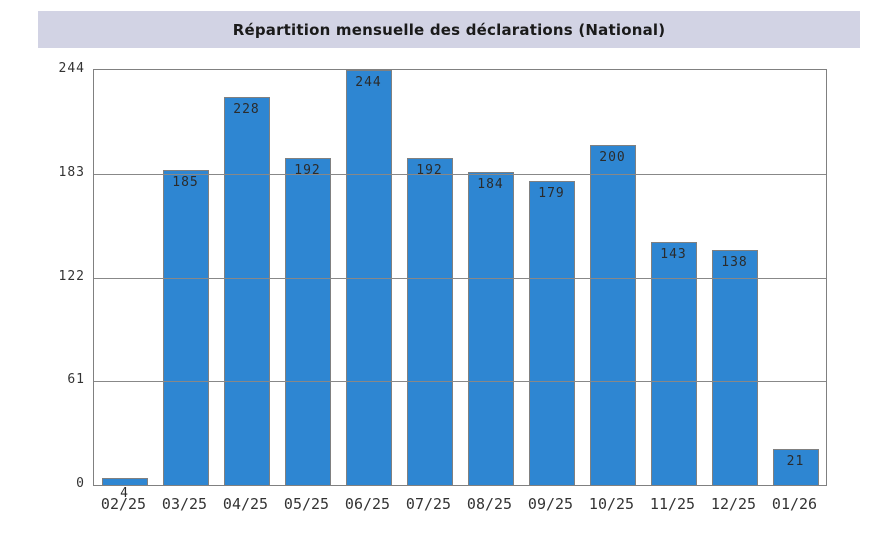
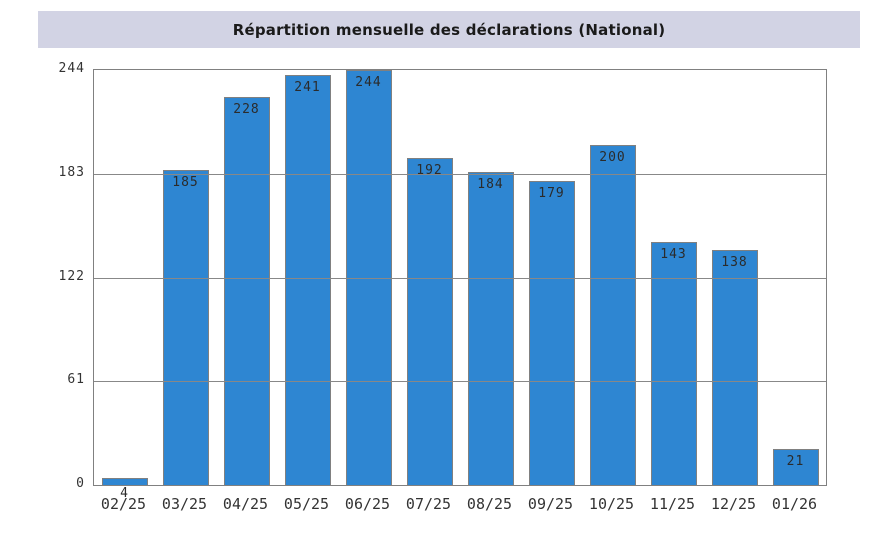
05/25: 192 -> 241
